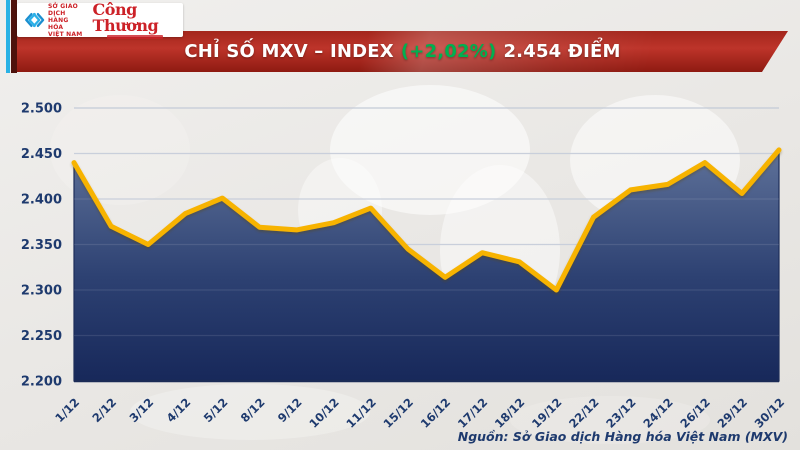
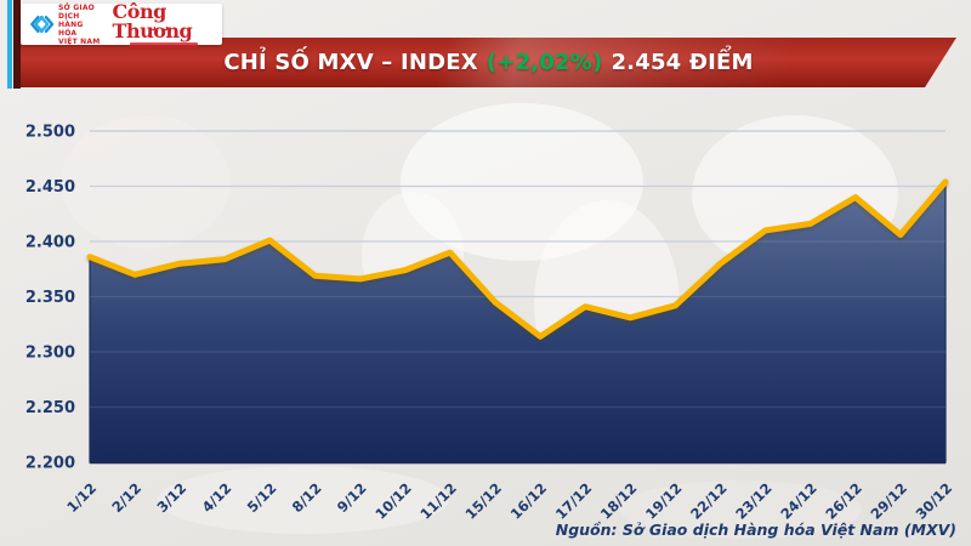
1/12: 2.44 -> 2.39
3/12: 2.35 -> 2.38
19/12: 2.30 -> 2.34
